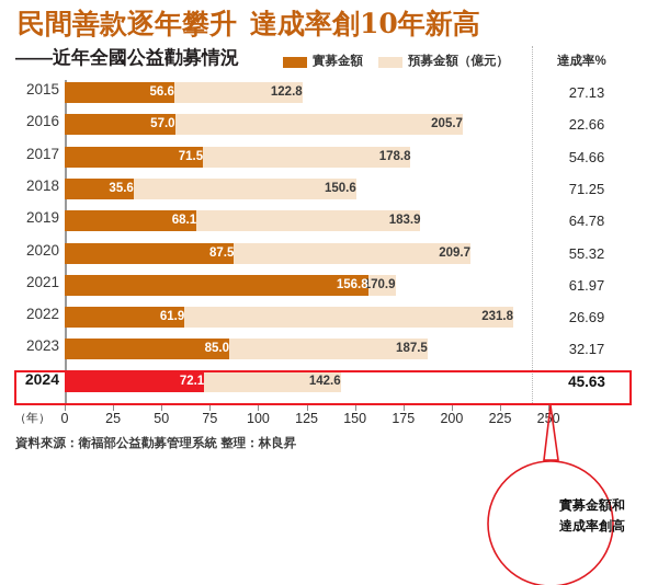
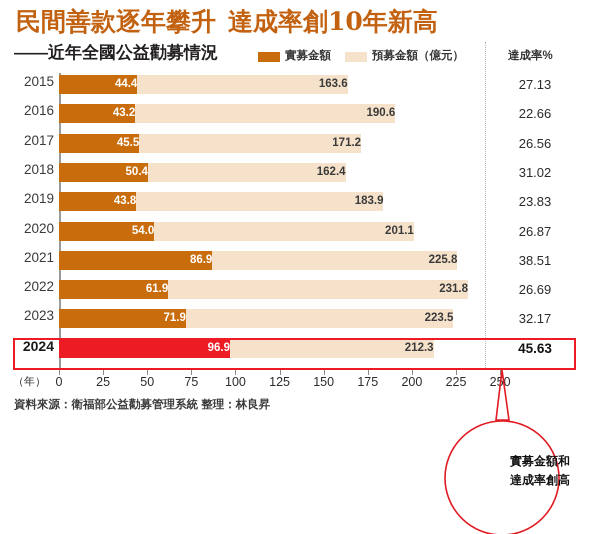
實募金額/2015: 56.6 -> 44.4
預募金額（億元）/2015: 122.8 -> 163.6
實募金額/2016: 57.0 -> 43.2
預募金額（億元）/2016: 205.7 -> 190.6
實募金額/2017: 71.5 -> 45.5
預募金額（億元）/2017: 178.8 -> 171.2
達成率%/2017: 54.66 -> 26.56
實募金額/2018: 35.6 -> 50.4
預募金額（億元）/2018: 150.6 -> 162.4
達成率%/2018: 71.25 -> 31.02
實募金額/2019: 68.1 -> 43.8
達成率%/2019: 64.78 -> 23.83
實募金額/2020: 87.5 -> 54.0
預募金額（億元）/2020: 209.7 -> 201.1
達成率%/2020: 55.32 -> 26.87
實募金額/2021: 156.8 -> 86.9
預募金額（億元）/2021: 170.9 -> 225.8
達成率%/2021: 61.97 -> 38.51
實募金額/2023: 85.0 -> 71.9
預募金額（億元）/2023: 187.5 -> 223.5
實募金額/2024: 72.1 -> 96.9
預募金額（億元）/2024: 142.6 -> 212.3
